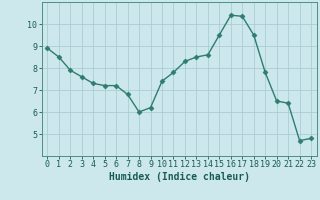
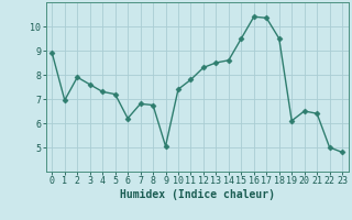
1: 8.50 -> 6.95
6: 7.20 -> 6.20
8: 6.00 -> 6.75
9: 6.20 -> 5.05
19: 7.80 -> 6.10
22: 4.70 -> 5.00
